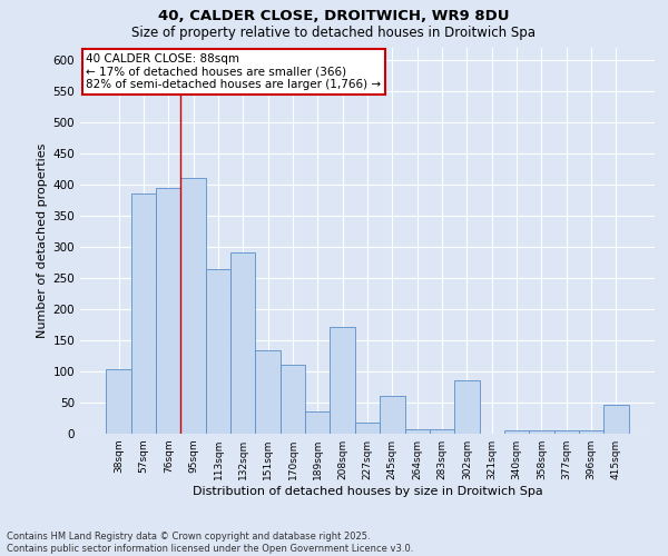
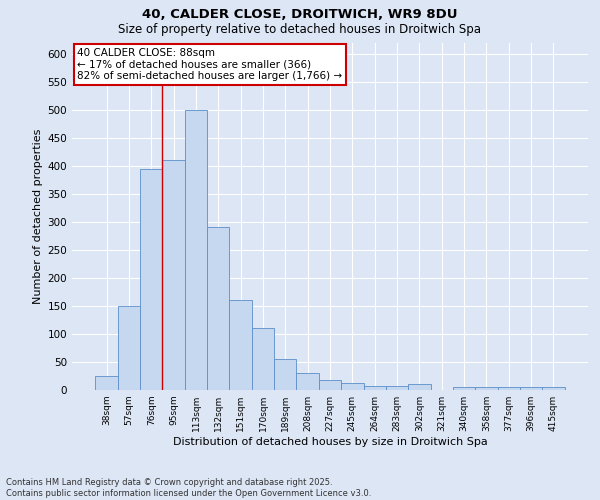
38sqm: 104 -> 25
57sqm: 386 -> 150
113sqm: 264 -> 500
151sqm: 134 -> 160
189sqm: 36 -> 55
208sqm: 172 -> 30
245sqm: 60 -> 12
302sqm: 86 -> 10
415sqm: 46 -> 6
